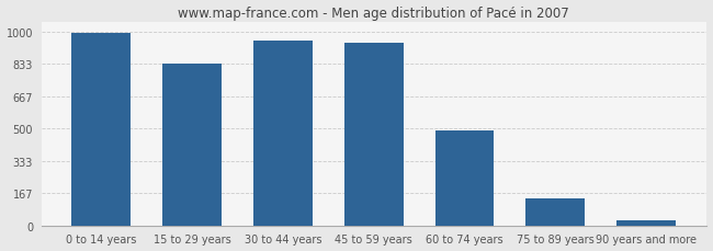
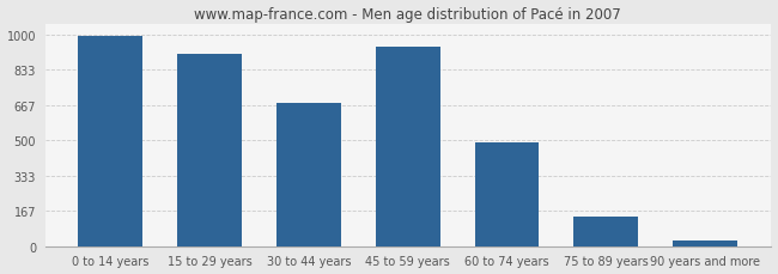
15 to 29 years: 830 -> 910
30 to 44 years: 960 -> 680
